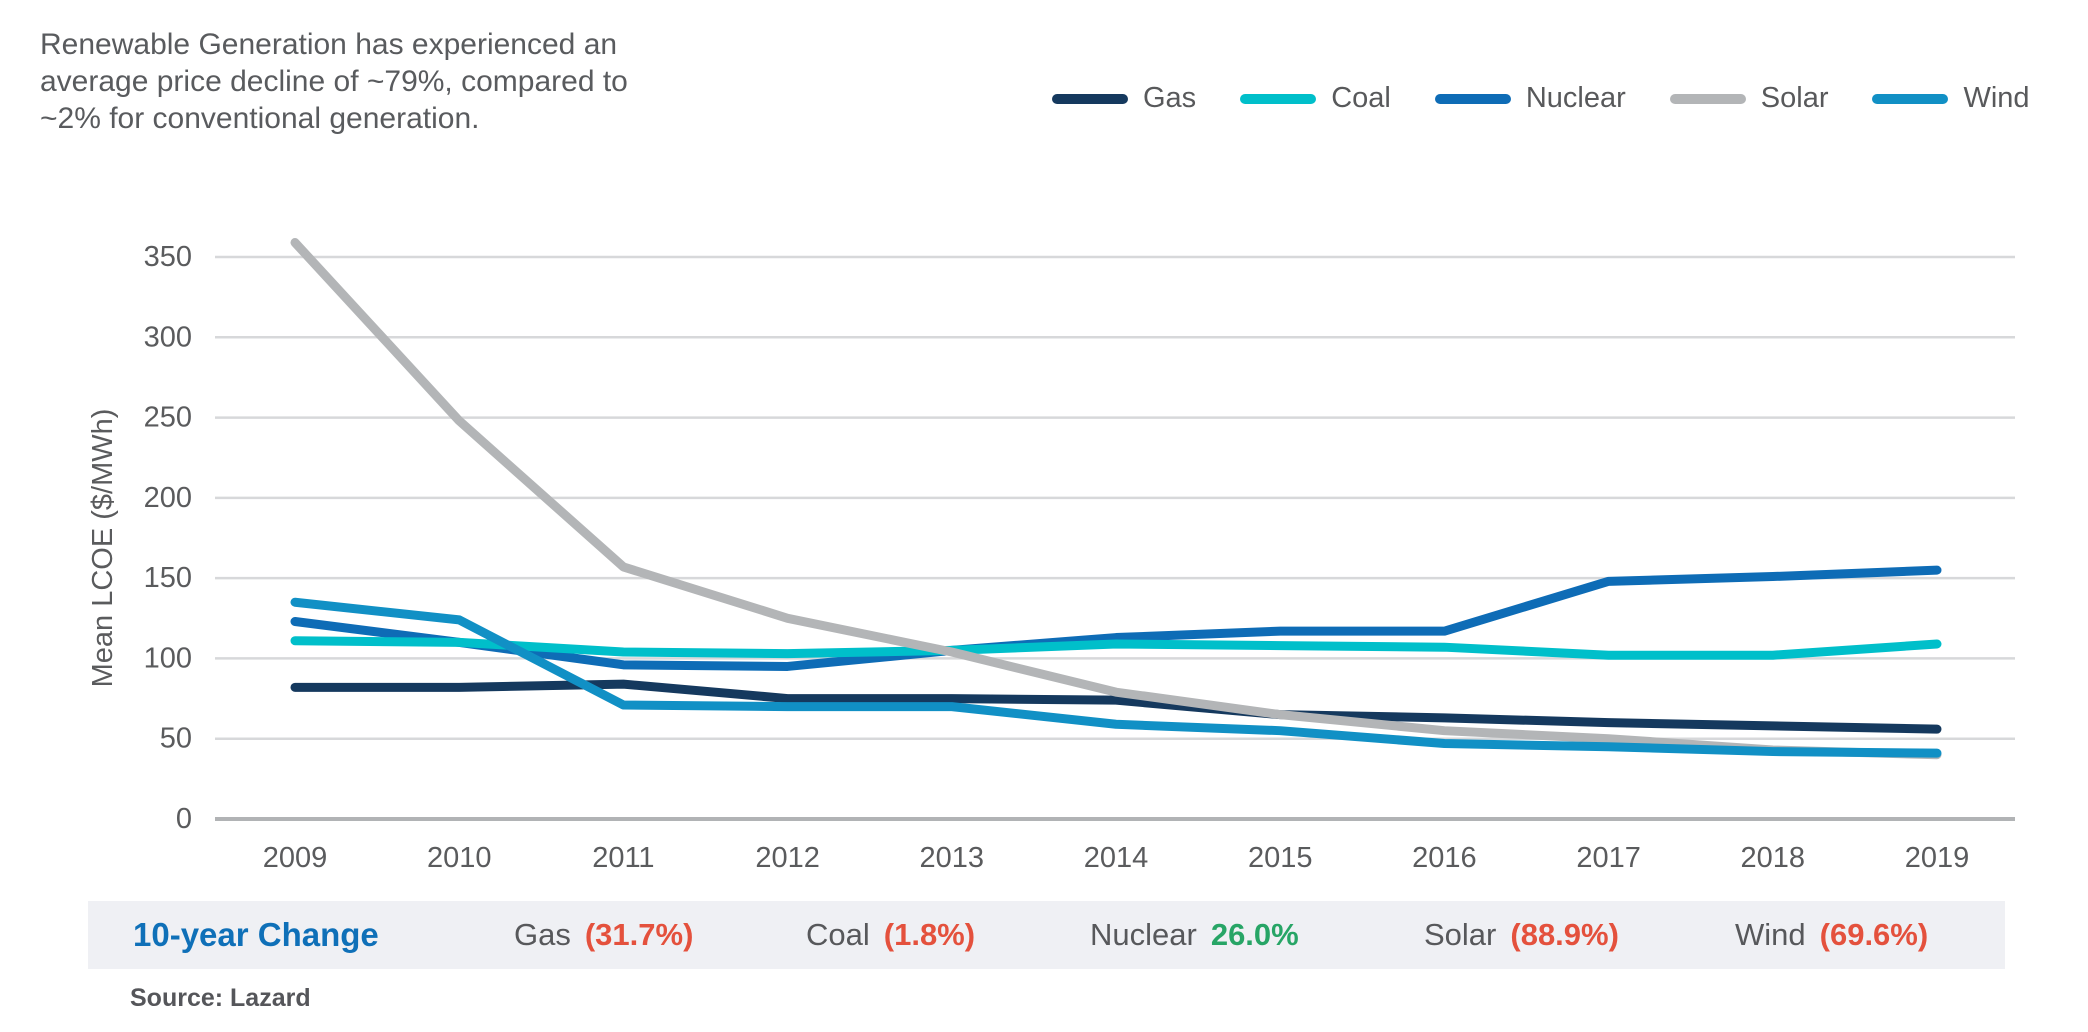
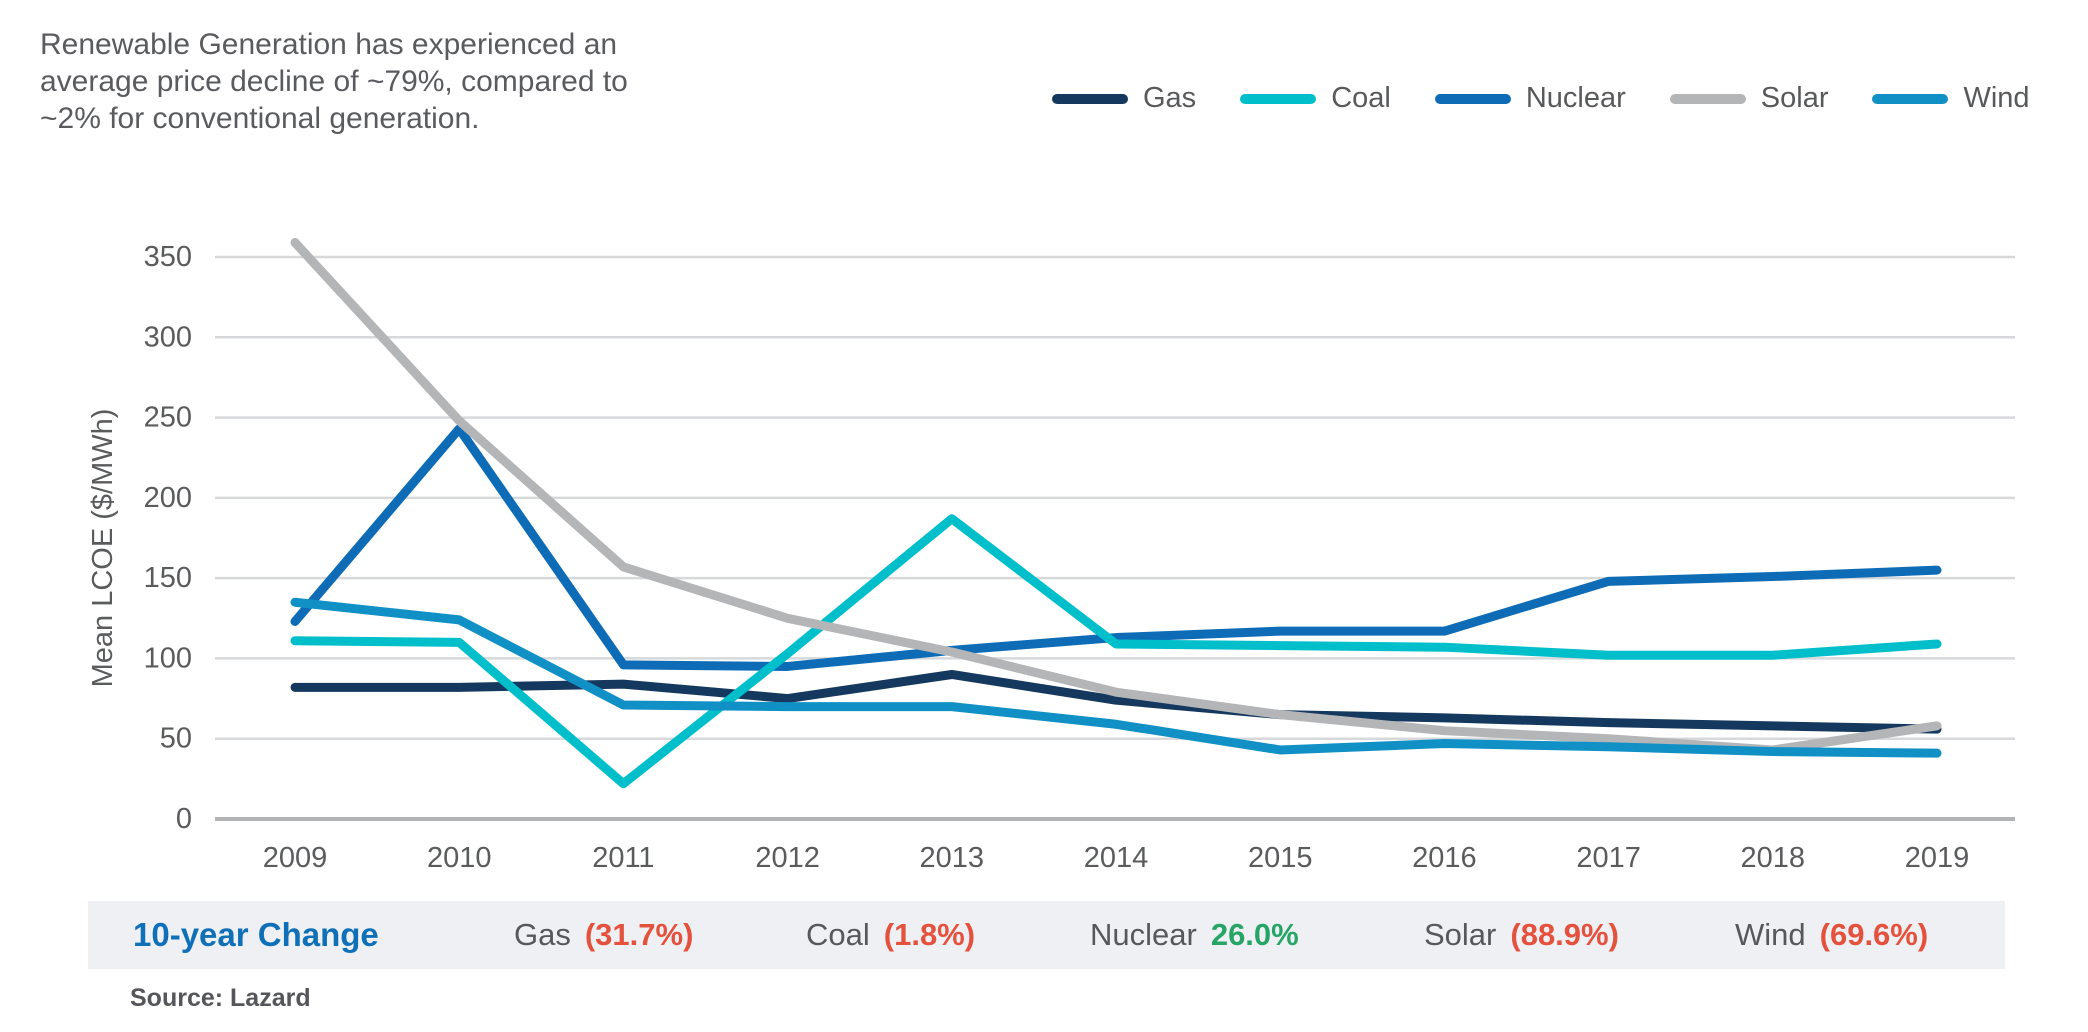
Nuclear/2010: 110 -> 243
Coal/2011: 104 -> 22
Gas/2013: 75 -> 90
Coal/2013: 105 -> 187
Wind/2015: 55 -> 43
Solar/2019: 40 -> 58
